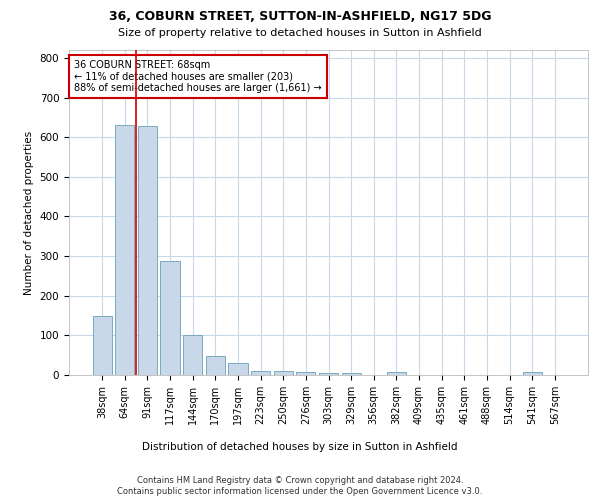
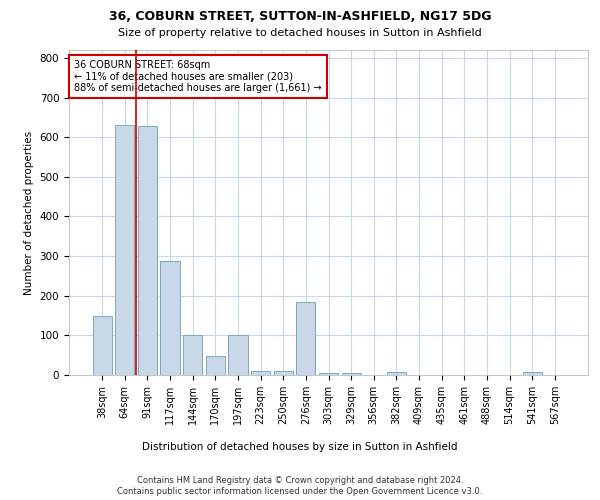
197sqm: 30 -> 100
276sqm: 8 -> 185
